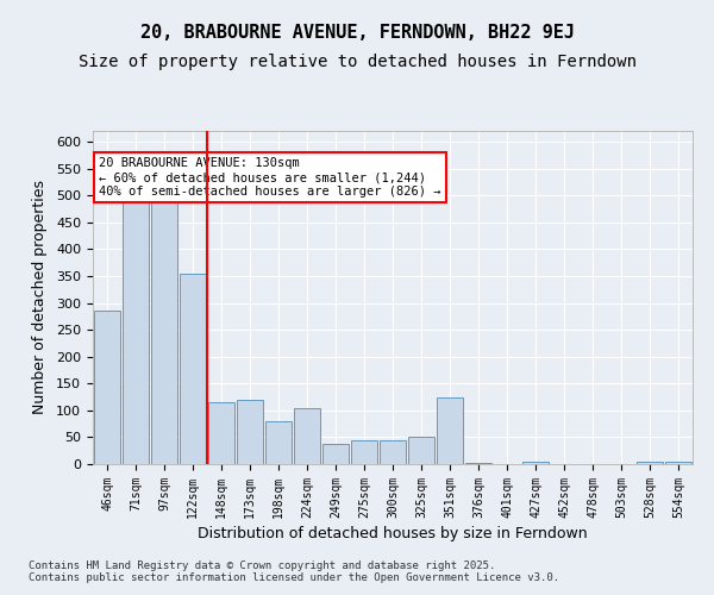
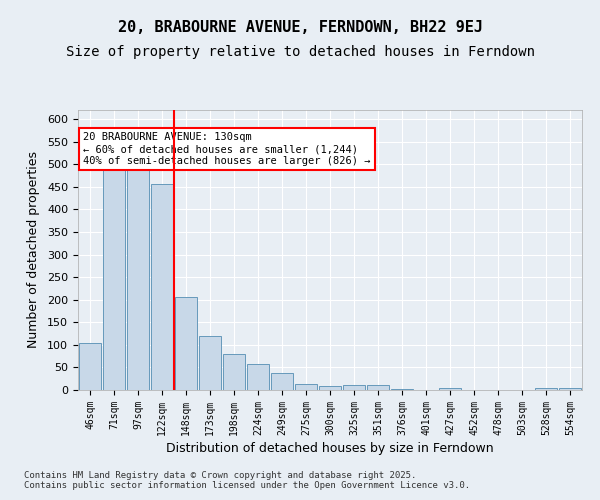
46sqm: 285 -> 105
122sqm: 355 -> 457
148sqm: 115 -> 205
224sqm: 105 -> 57
275sqm: 45 -> 13
300sqm: 45 -> 8
325sqm: 50 -> 10
351sqm: 125 -> 10
